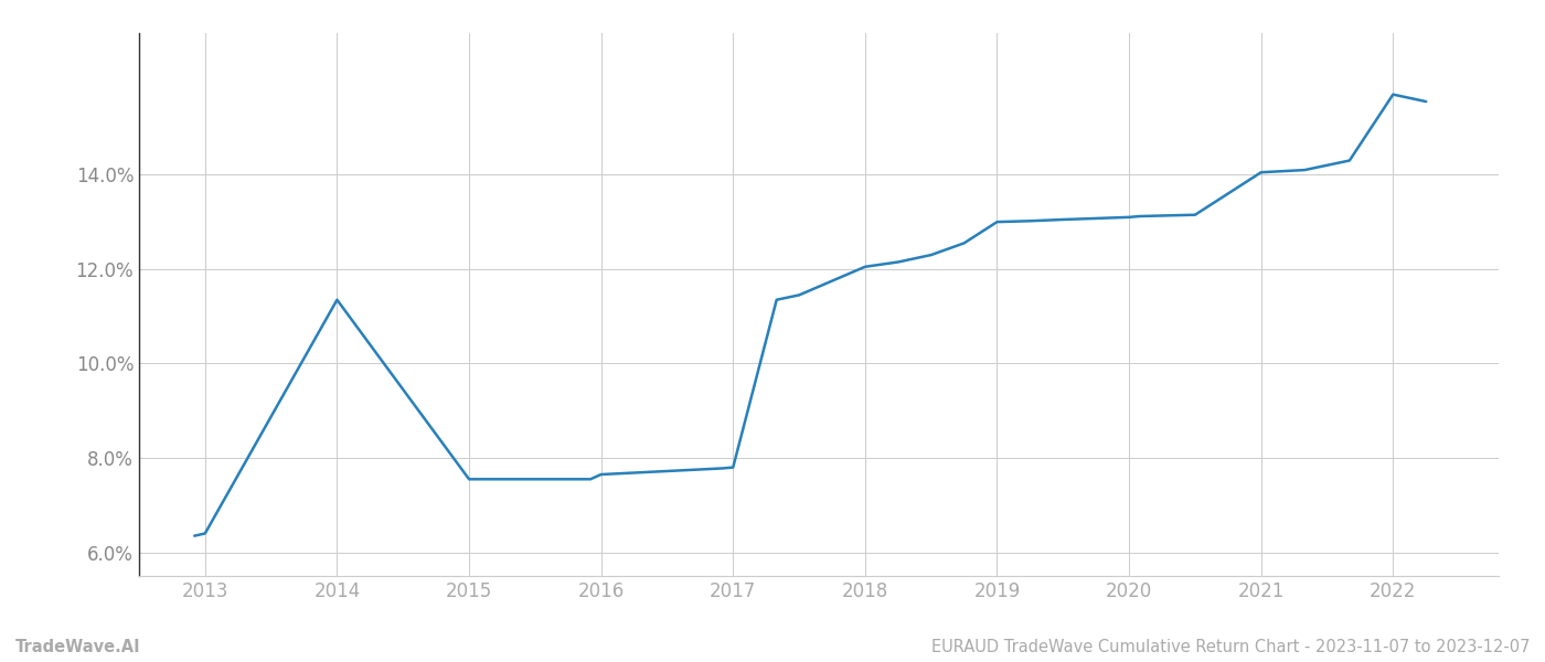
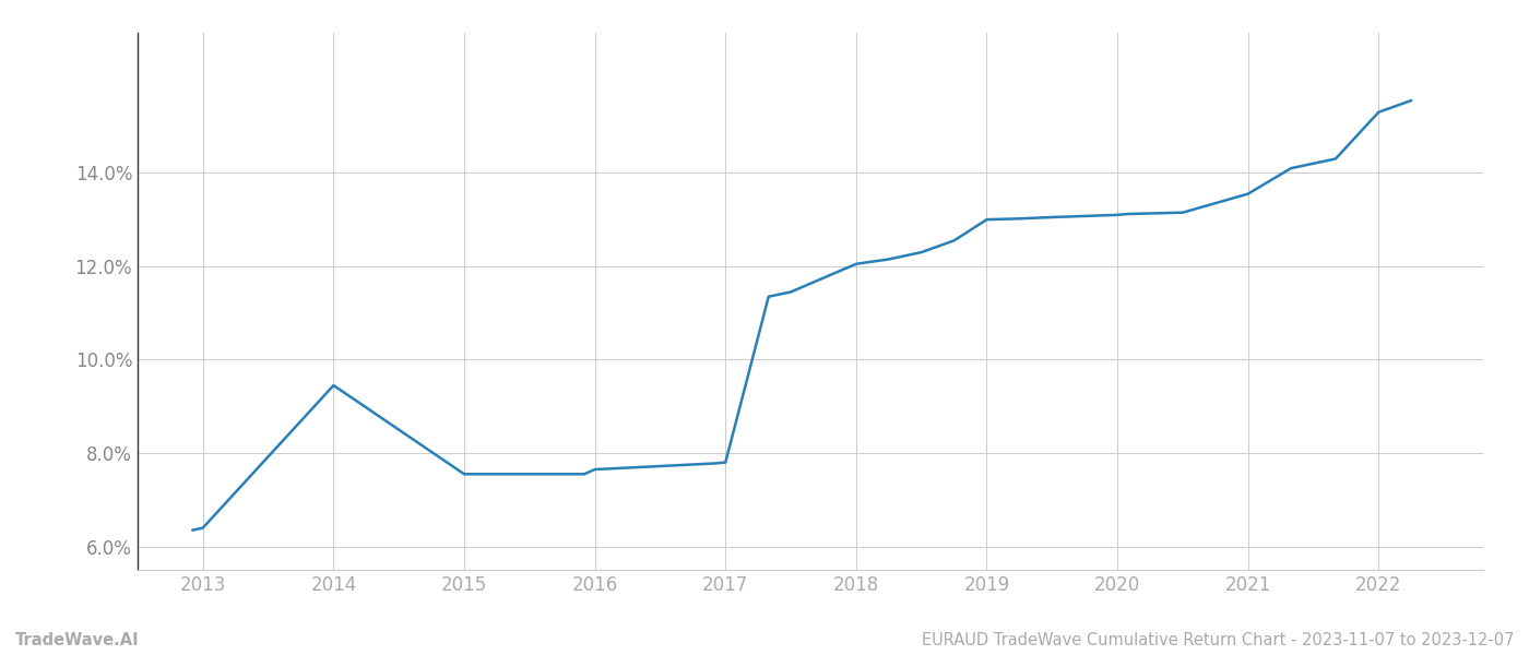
2014: 11.35% -> 9.45%
2021: 14.05% -> 13.55%
2022: 15.70% -> 15.30%
